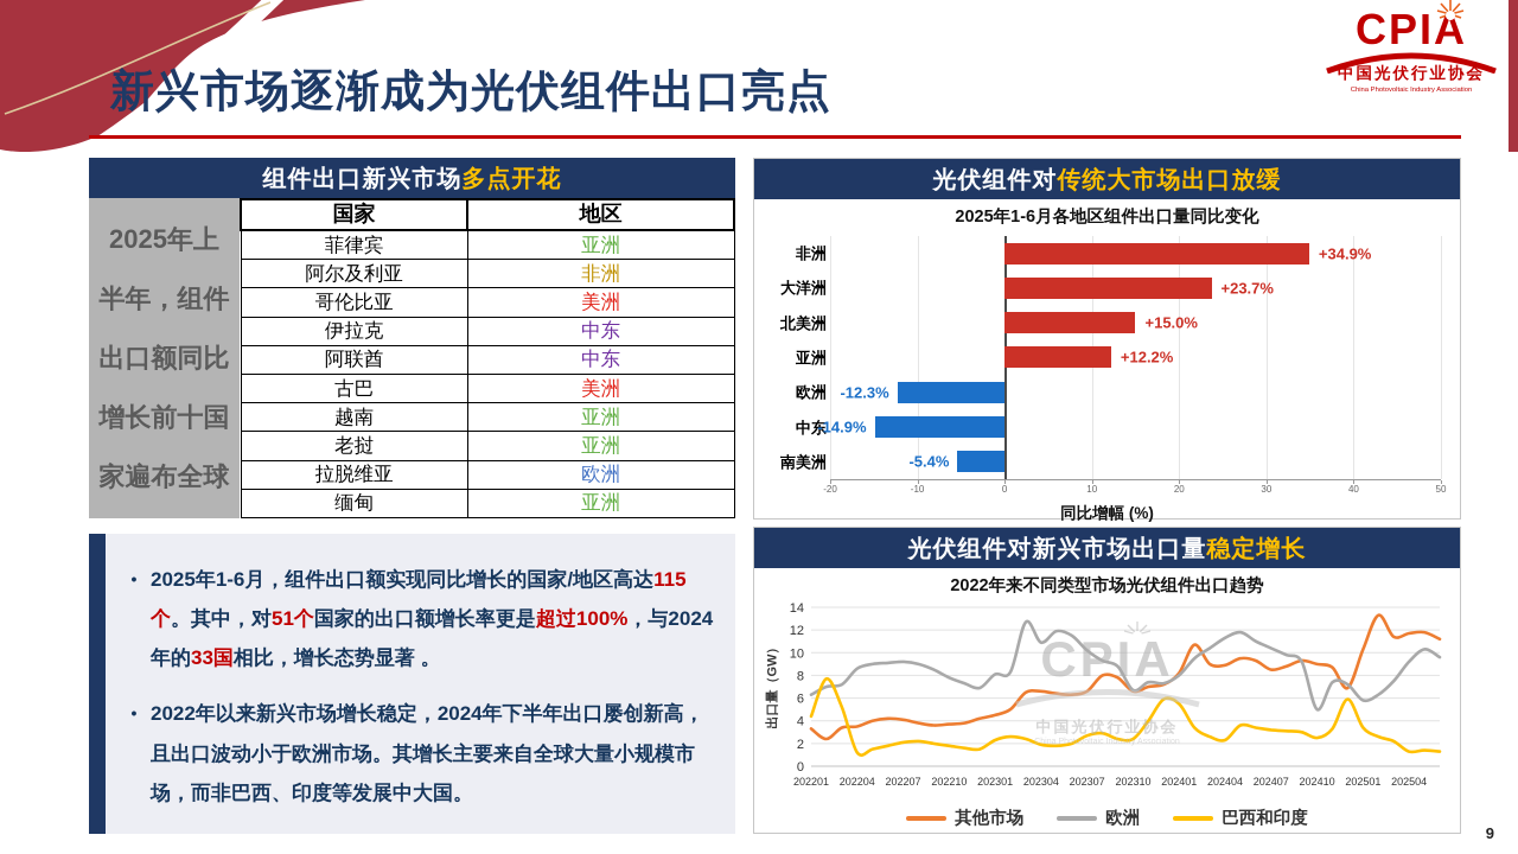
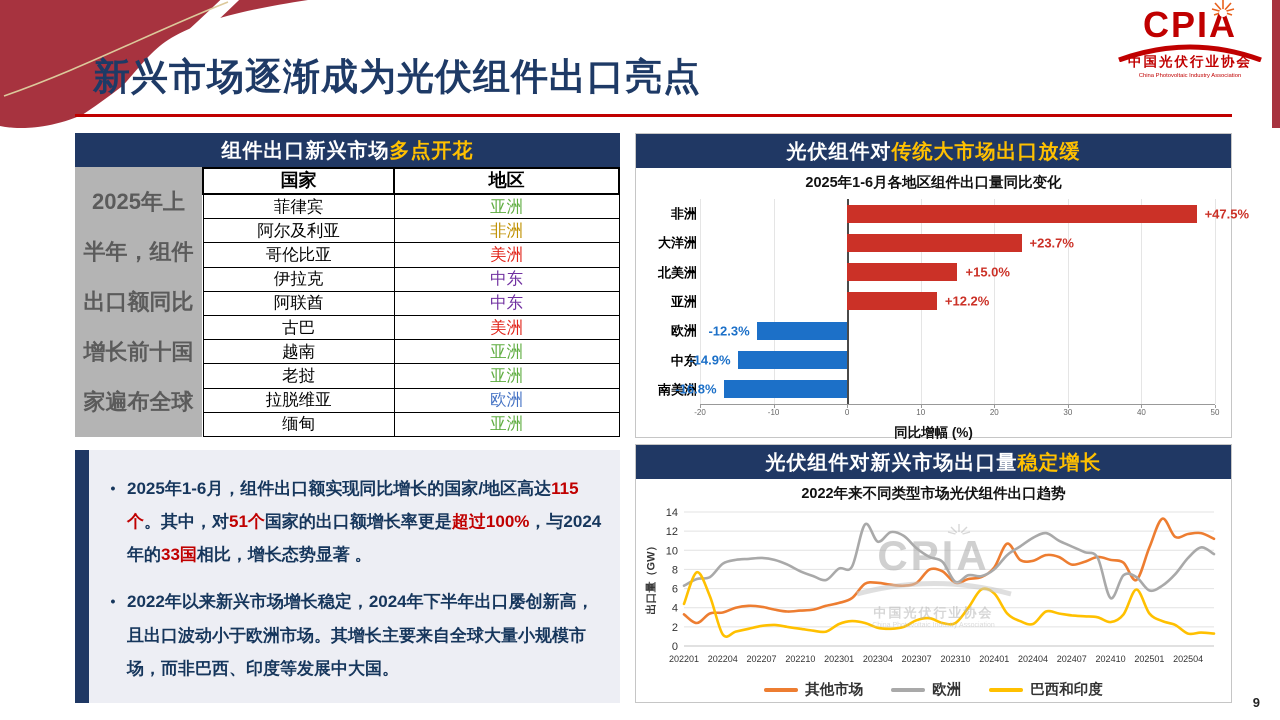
2025年1-6月各地区组件出口量同比变化/非洲: +34.9% -> +47.5%
2025年1-6月各地区组件出口量同比变化/南美洲: -5.4% -> -16.8%
